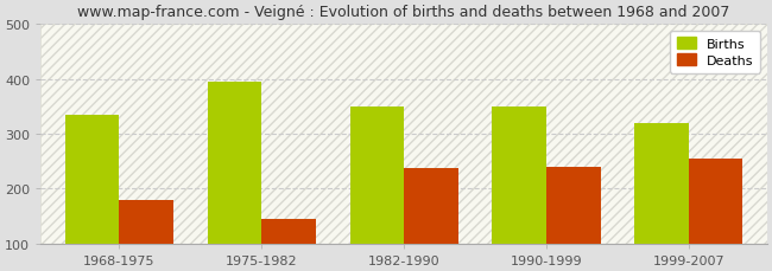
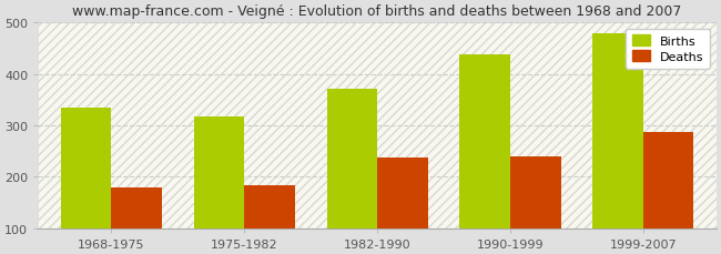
Births/1975-1982: 395 -> 317
Deaths/1975-1982: 145 -> 183
Births/1982-1990: 350 -> 370
Births/1990-1999: 350 -> 438
Births/1999-2007: 320 -> 478
Deaths/1999-2007: 255 -> 288
